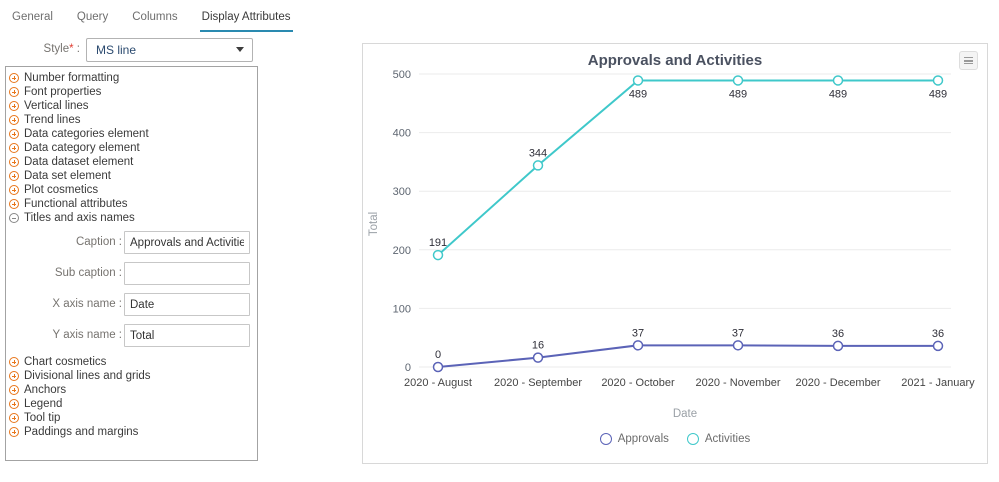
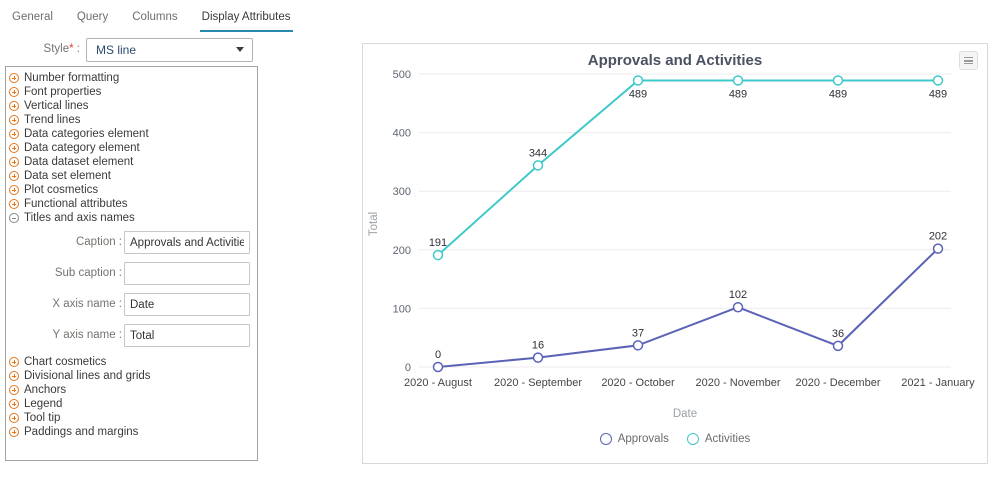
Approvals/2020 - November: 37 -> 102
Approvals/2021 - January: 36 -> 202
